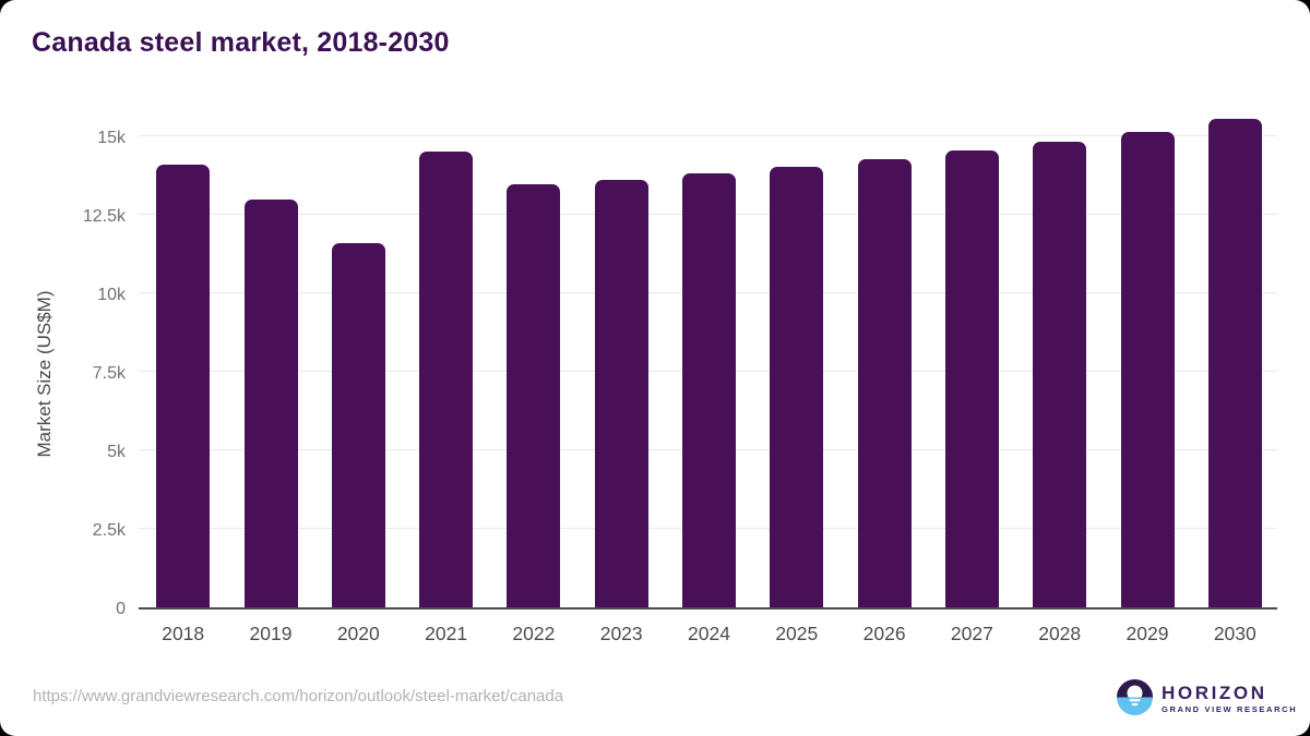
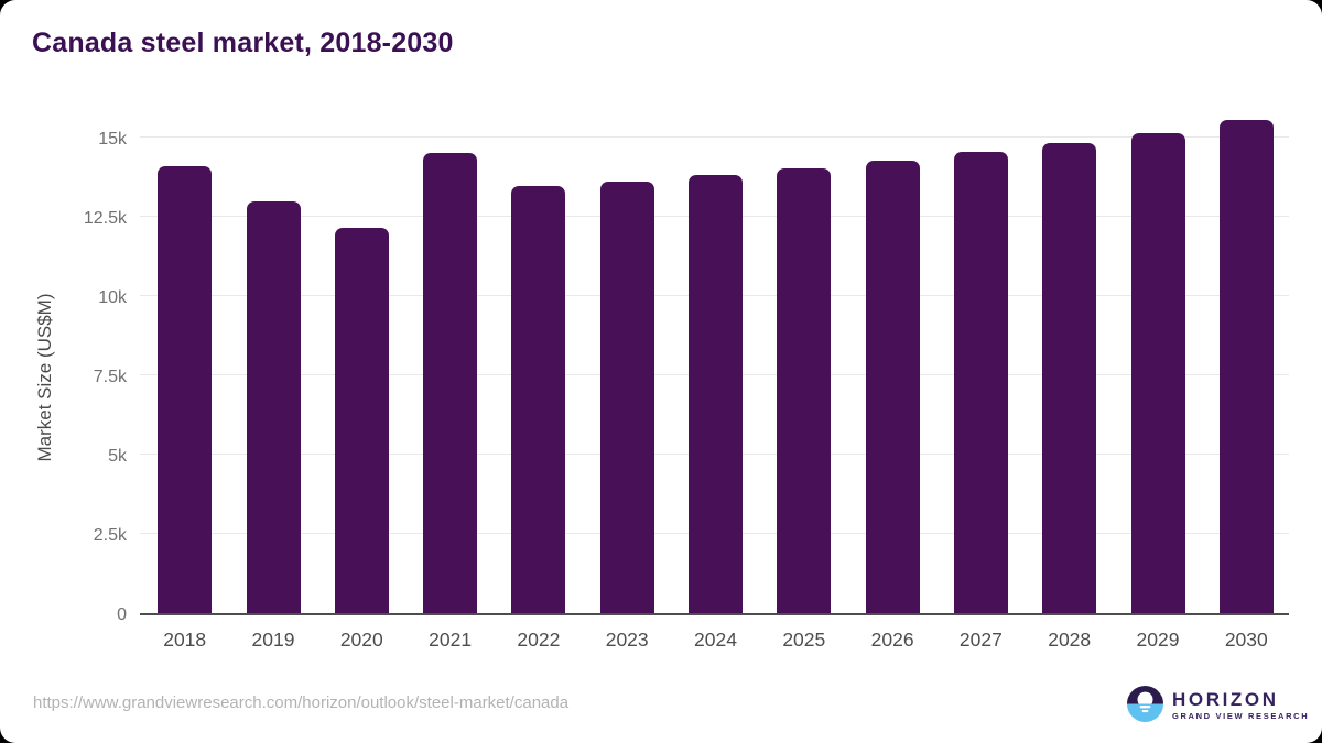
2020: 11.6k -> 12.2k
